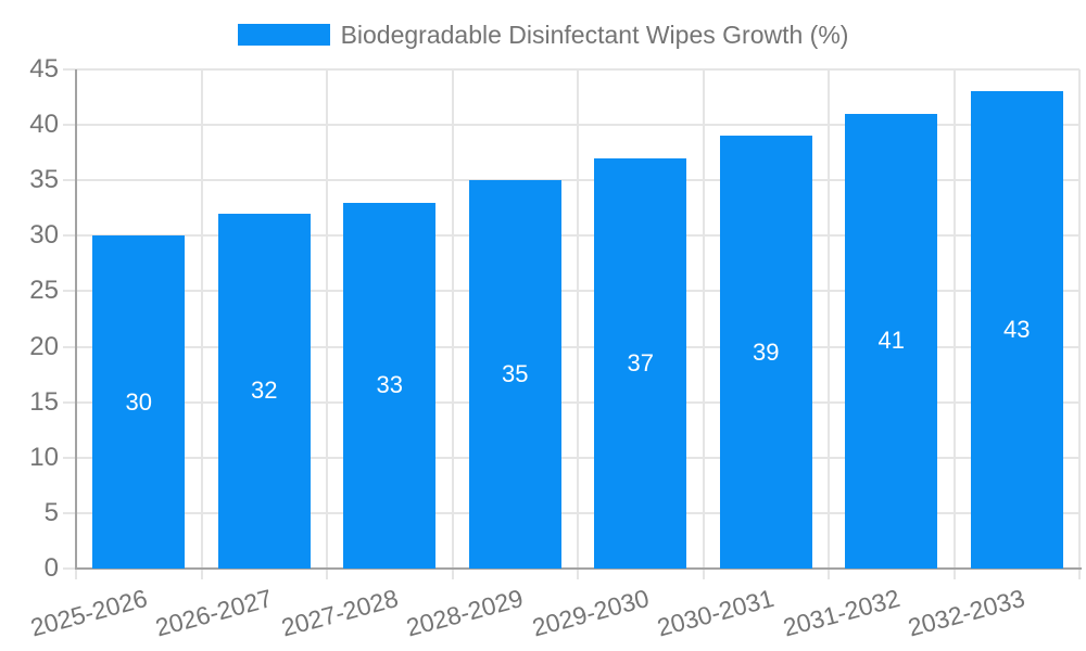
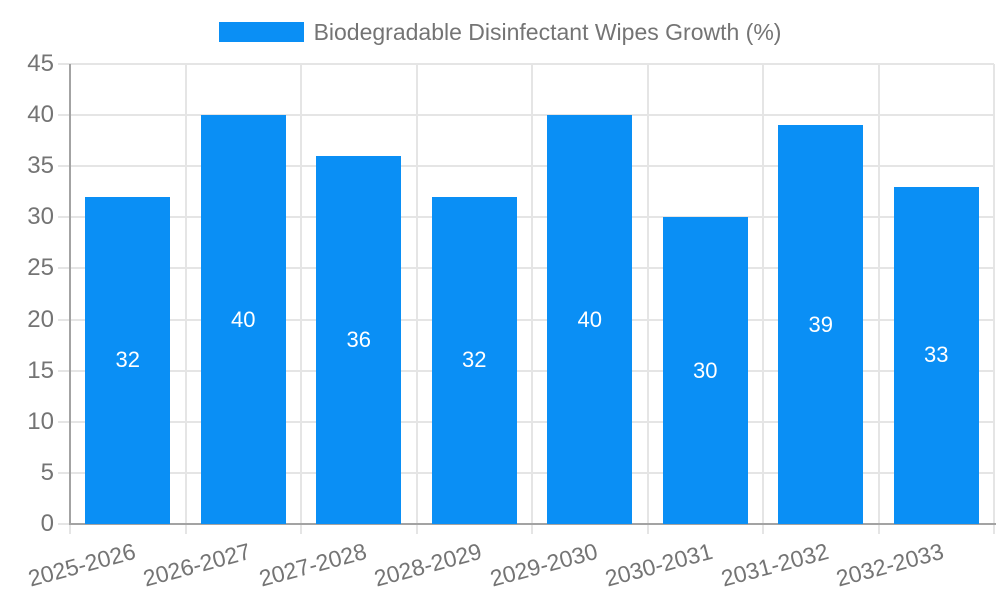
2025-2026: 30 -> 32
2026-2027: 32 -> 40
2027-2028: 33 -> 36
2028-2029: 35 -> 32
2029-2030: 37 -> 40
2030-2031: 39 -> 30
2031-2032: 41 -> 39
2032-2033: 43 -> 33
